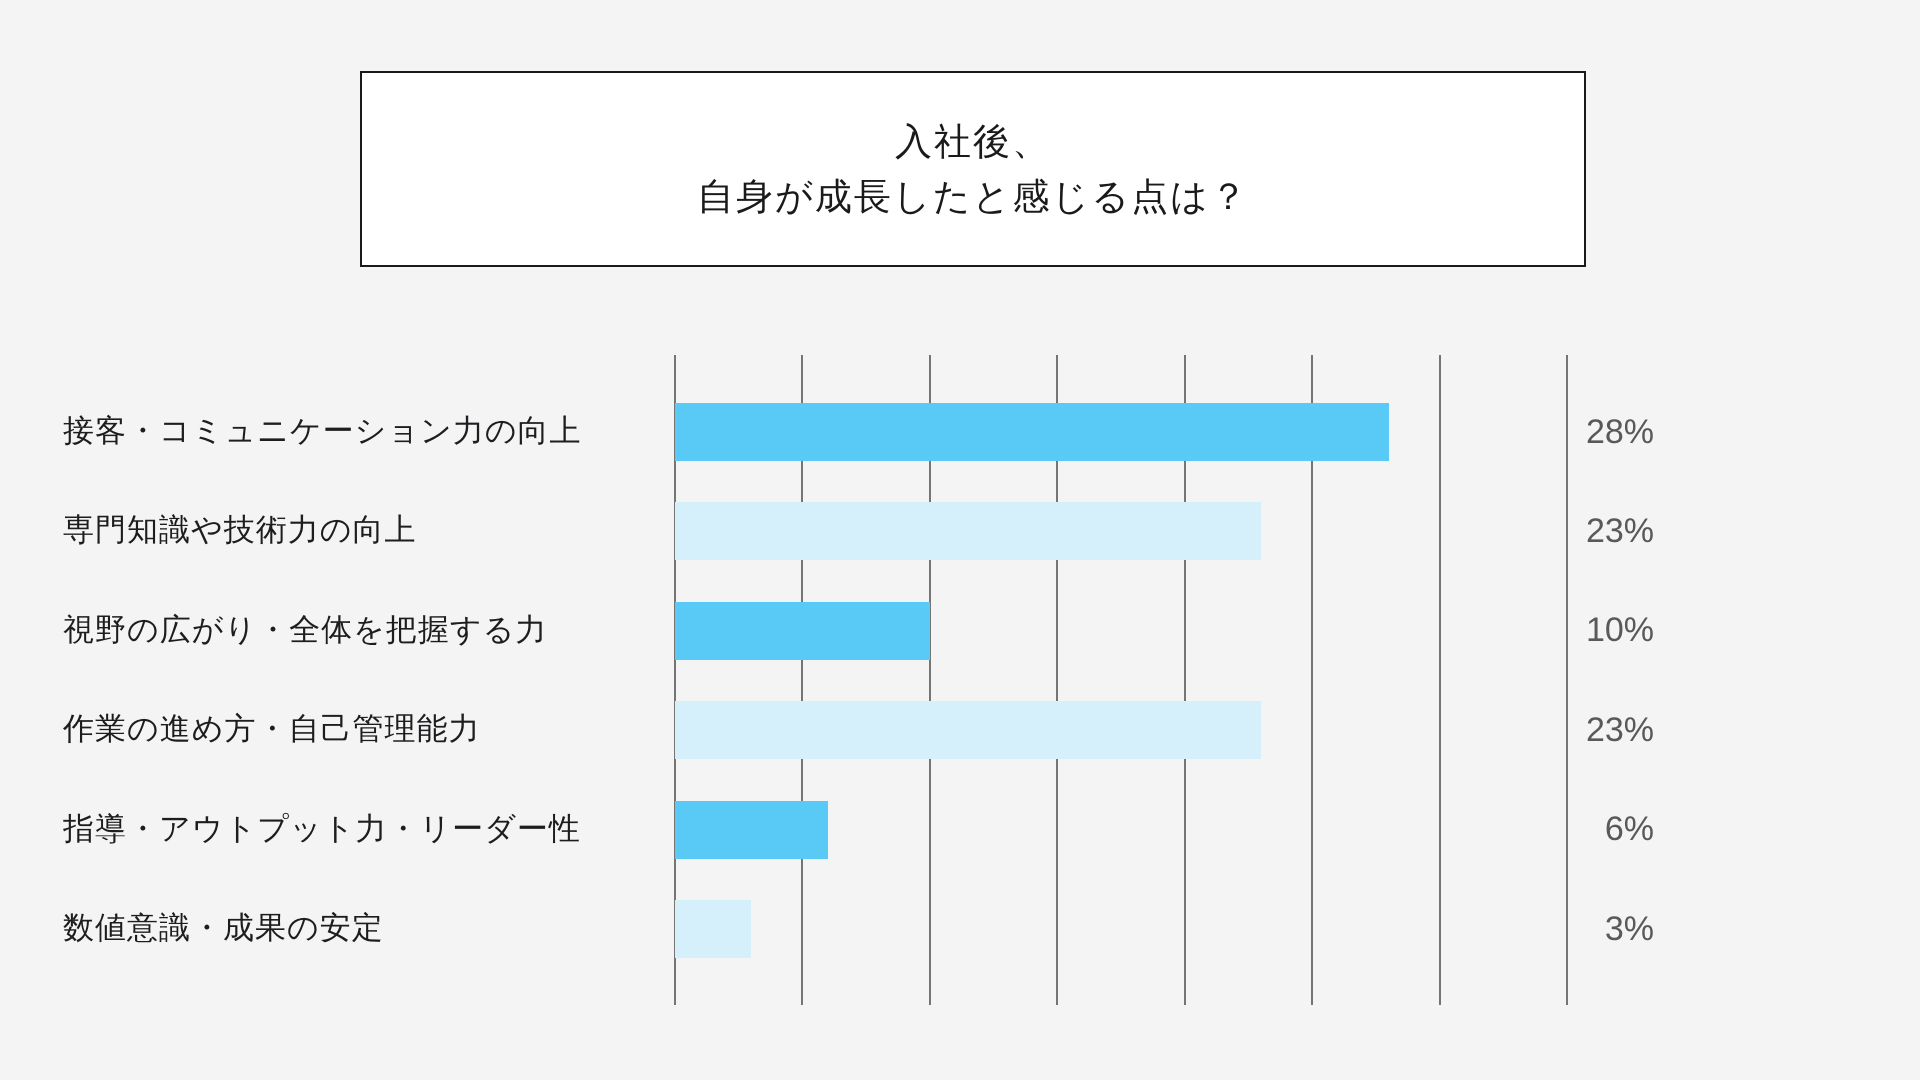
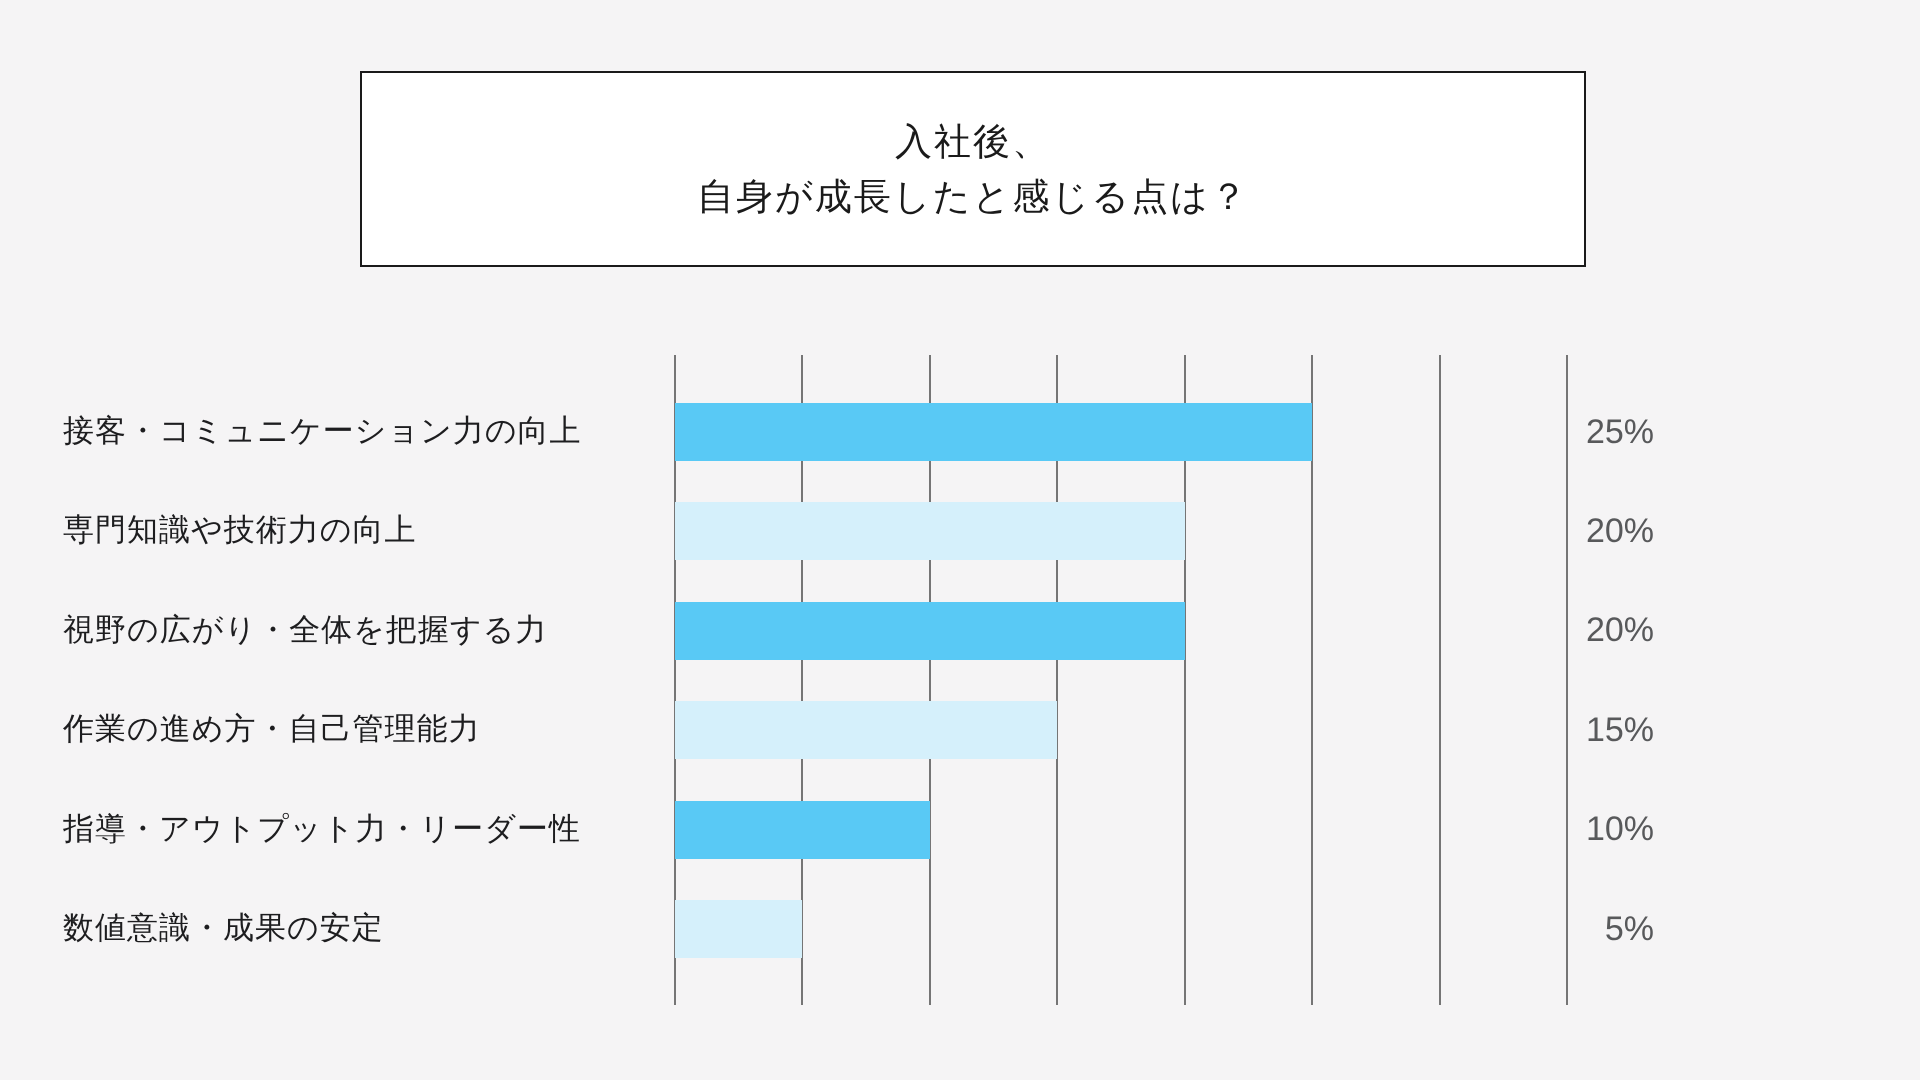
接客・コミュニケーション力の向上: 28% -> 25%
専門知識や技術力の向上: 23% -> 20%
視野の広がり・全体を把握する力: 10% -> 20%
作業の進め方・自己管理能力: 23% -> 15%
指導・アウトプット力・リーダー性: 6% -> 10%
数値意識・成果の安定: 3% -> 5%
